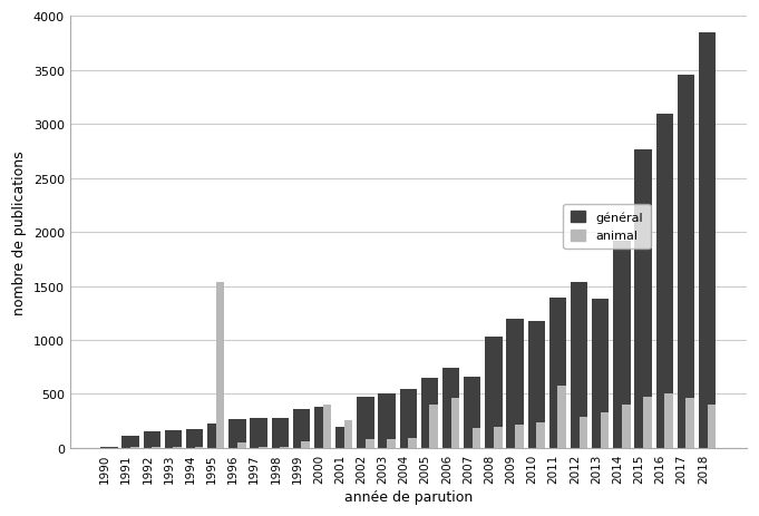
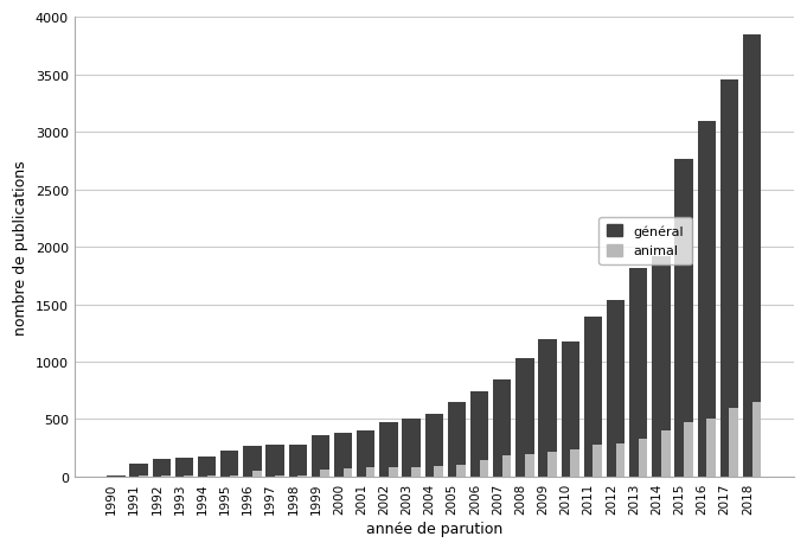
animal/1995: 1540 -> 10
animal/2000: 400 -> 80
général/2001: 200 -> 400
animal/2001: 260 -> 80
animal/2005: 400 -> 100
animal/2006: 460 -> 140
général/2007: 660 -> 850
animal/2011: 580 -> 280
général/2013: 1380 -> 1810
animal/2017: 460 -> 600
animal/2018: 400 -> 650
